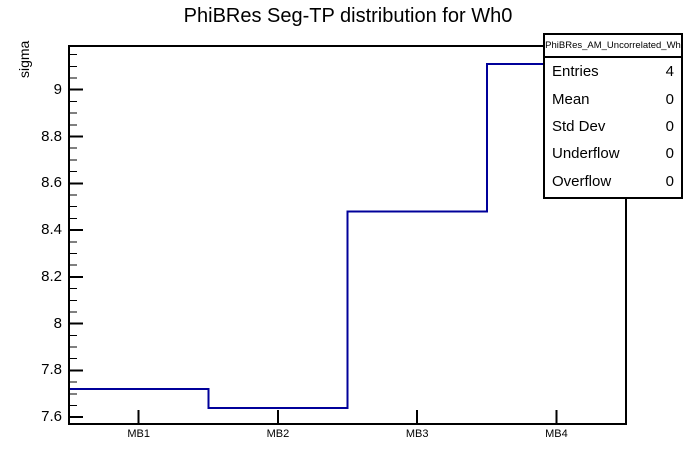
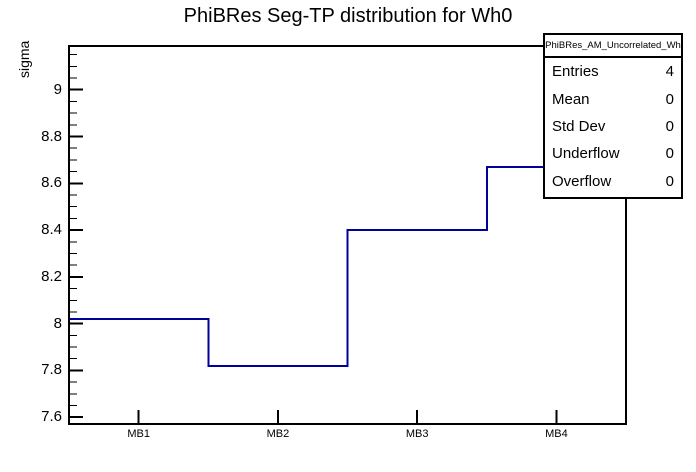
MB1: 7.72 -> 8.02
MB2: 7.64 -> 7.82
MB3: 8.48 -> 8.40
MB4: 9.11 -> 8.67
